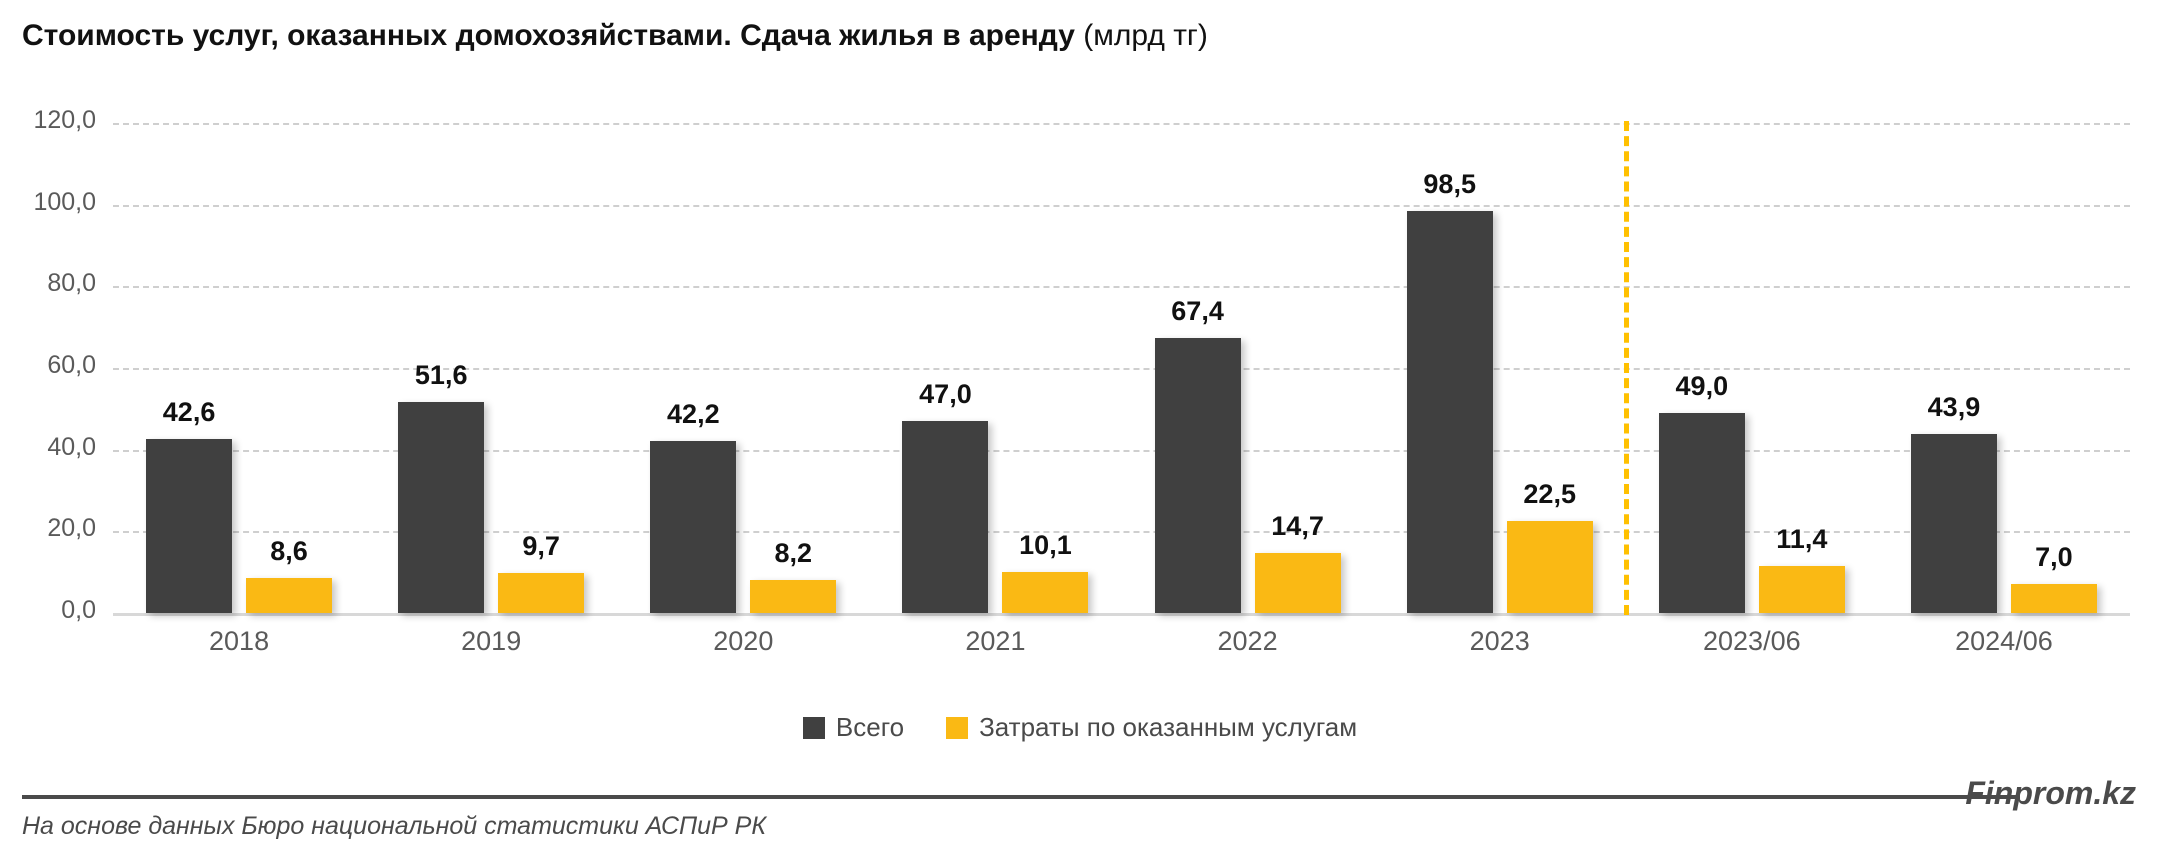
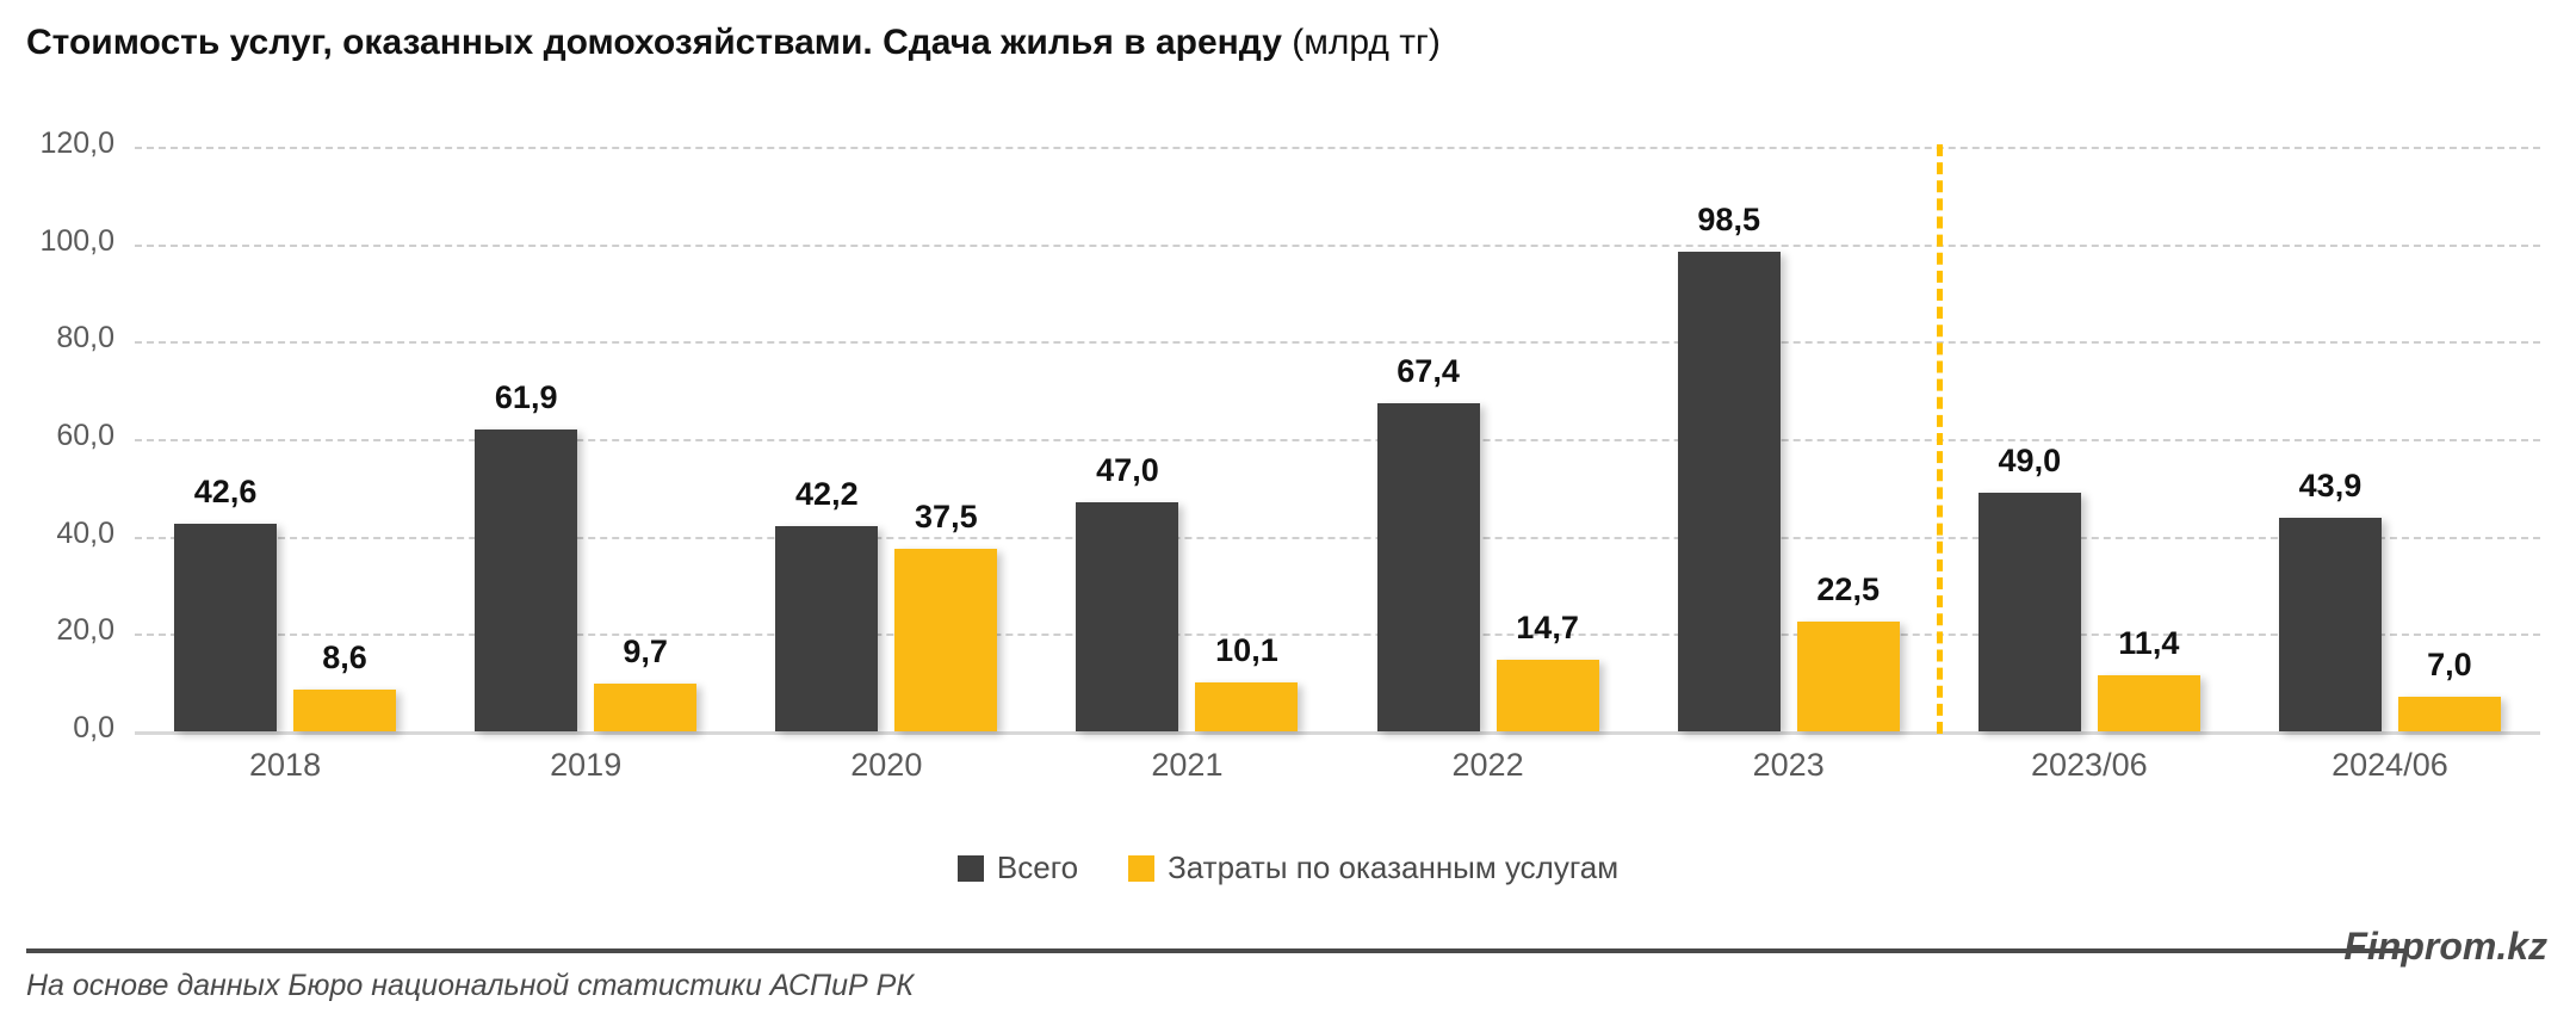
Всего/2019: 51,6 -> 61,9
Затраты по оказанным услугам/2020: 8,2 -> 37,5
